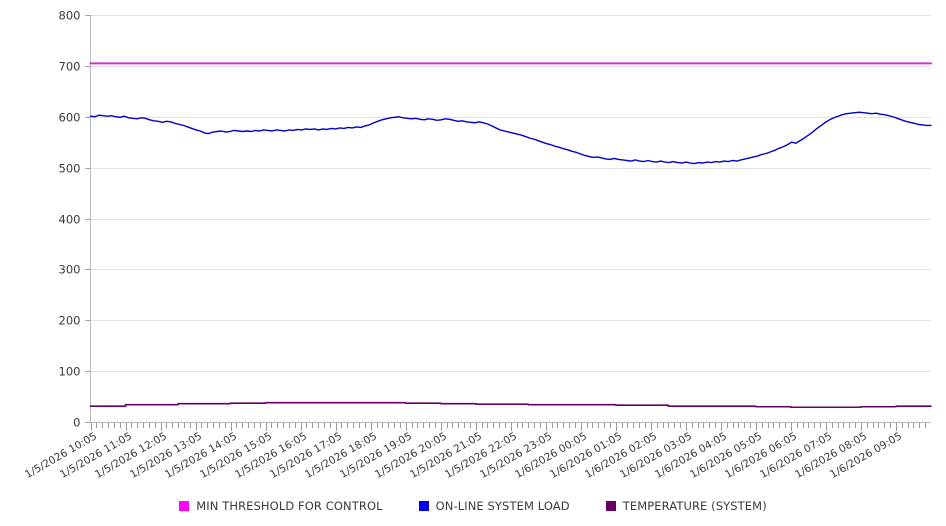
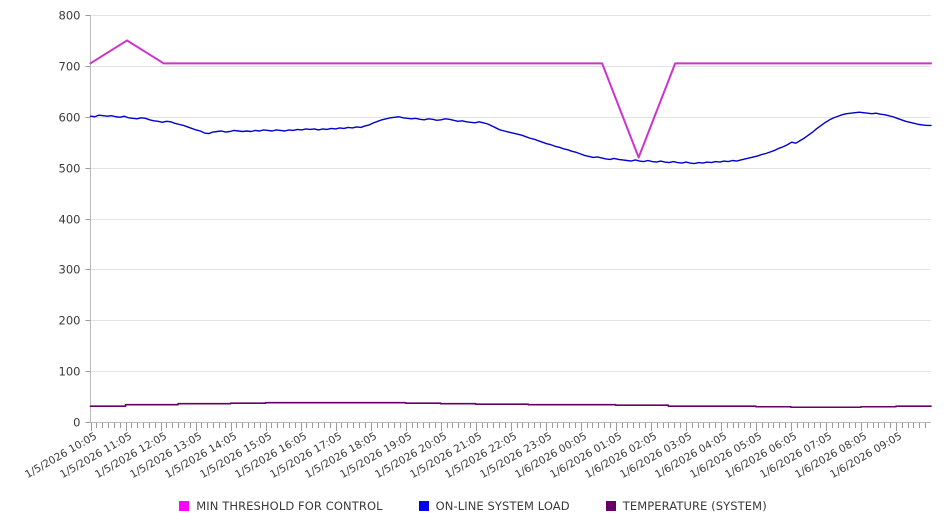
MIN THRESHOLD FOR CONTROL/1/5/2026 11:05: 700 -> 750
MIN THRESHOLD FOR CONTROL/1/6/2026 01:05: 700 -> 520
